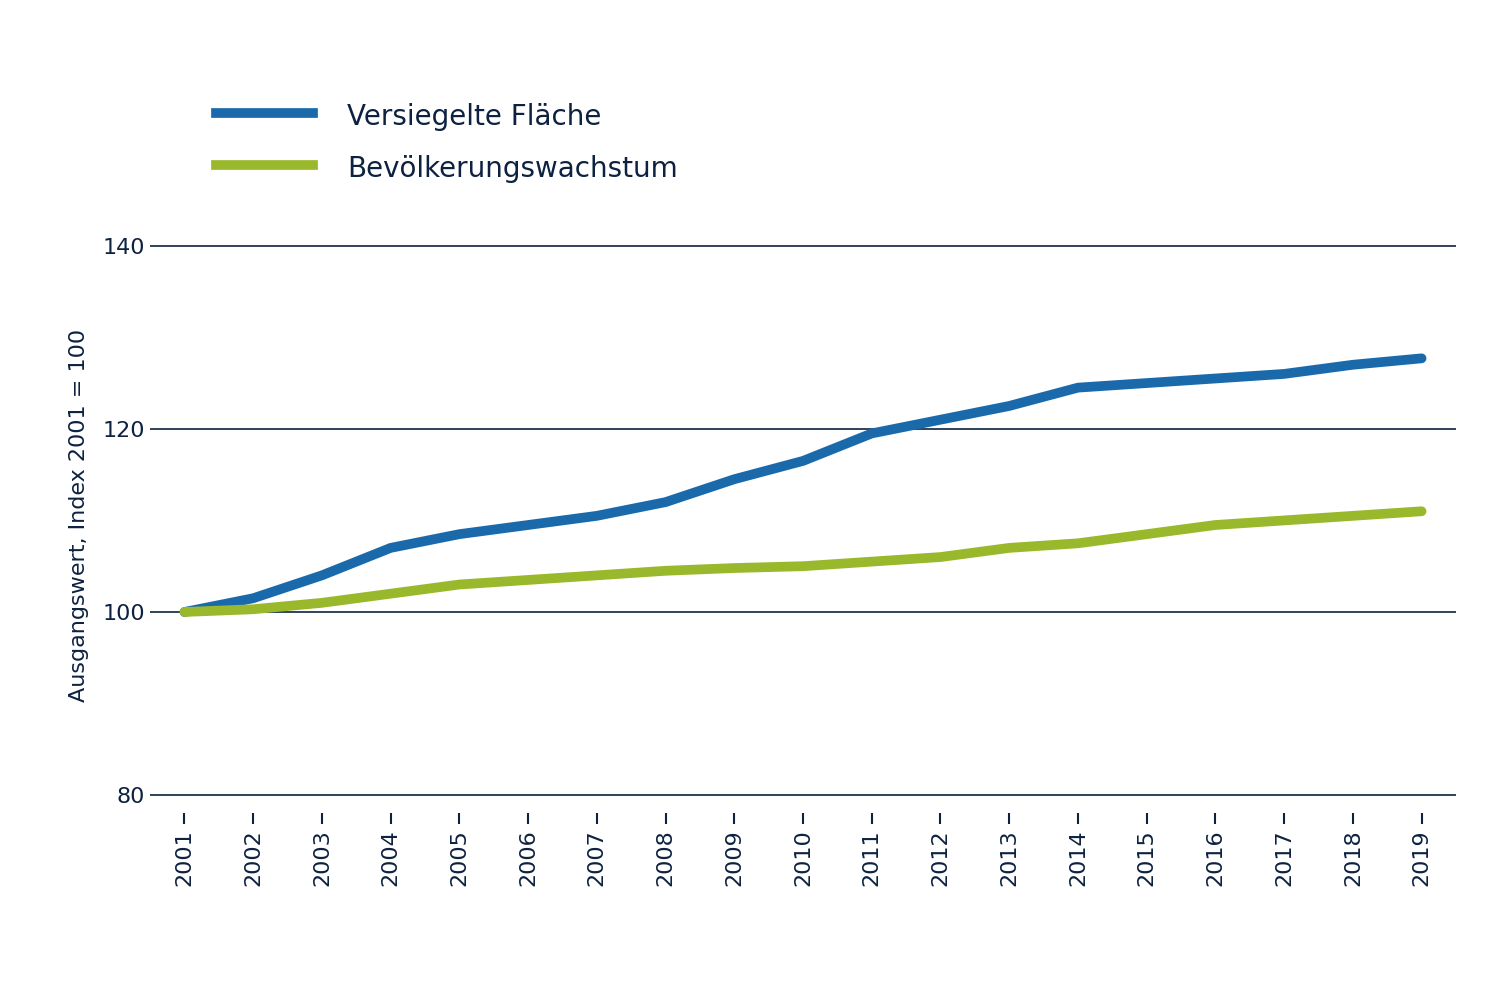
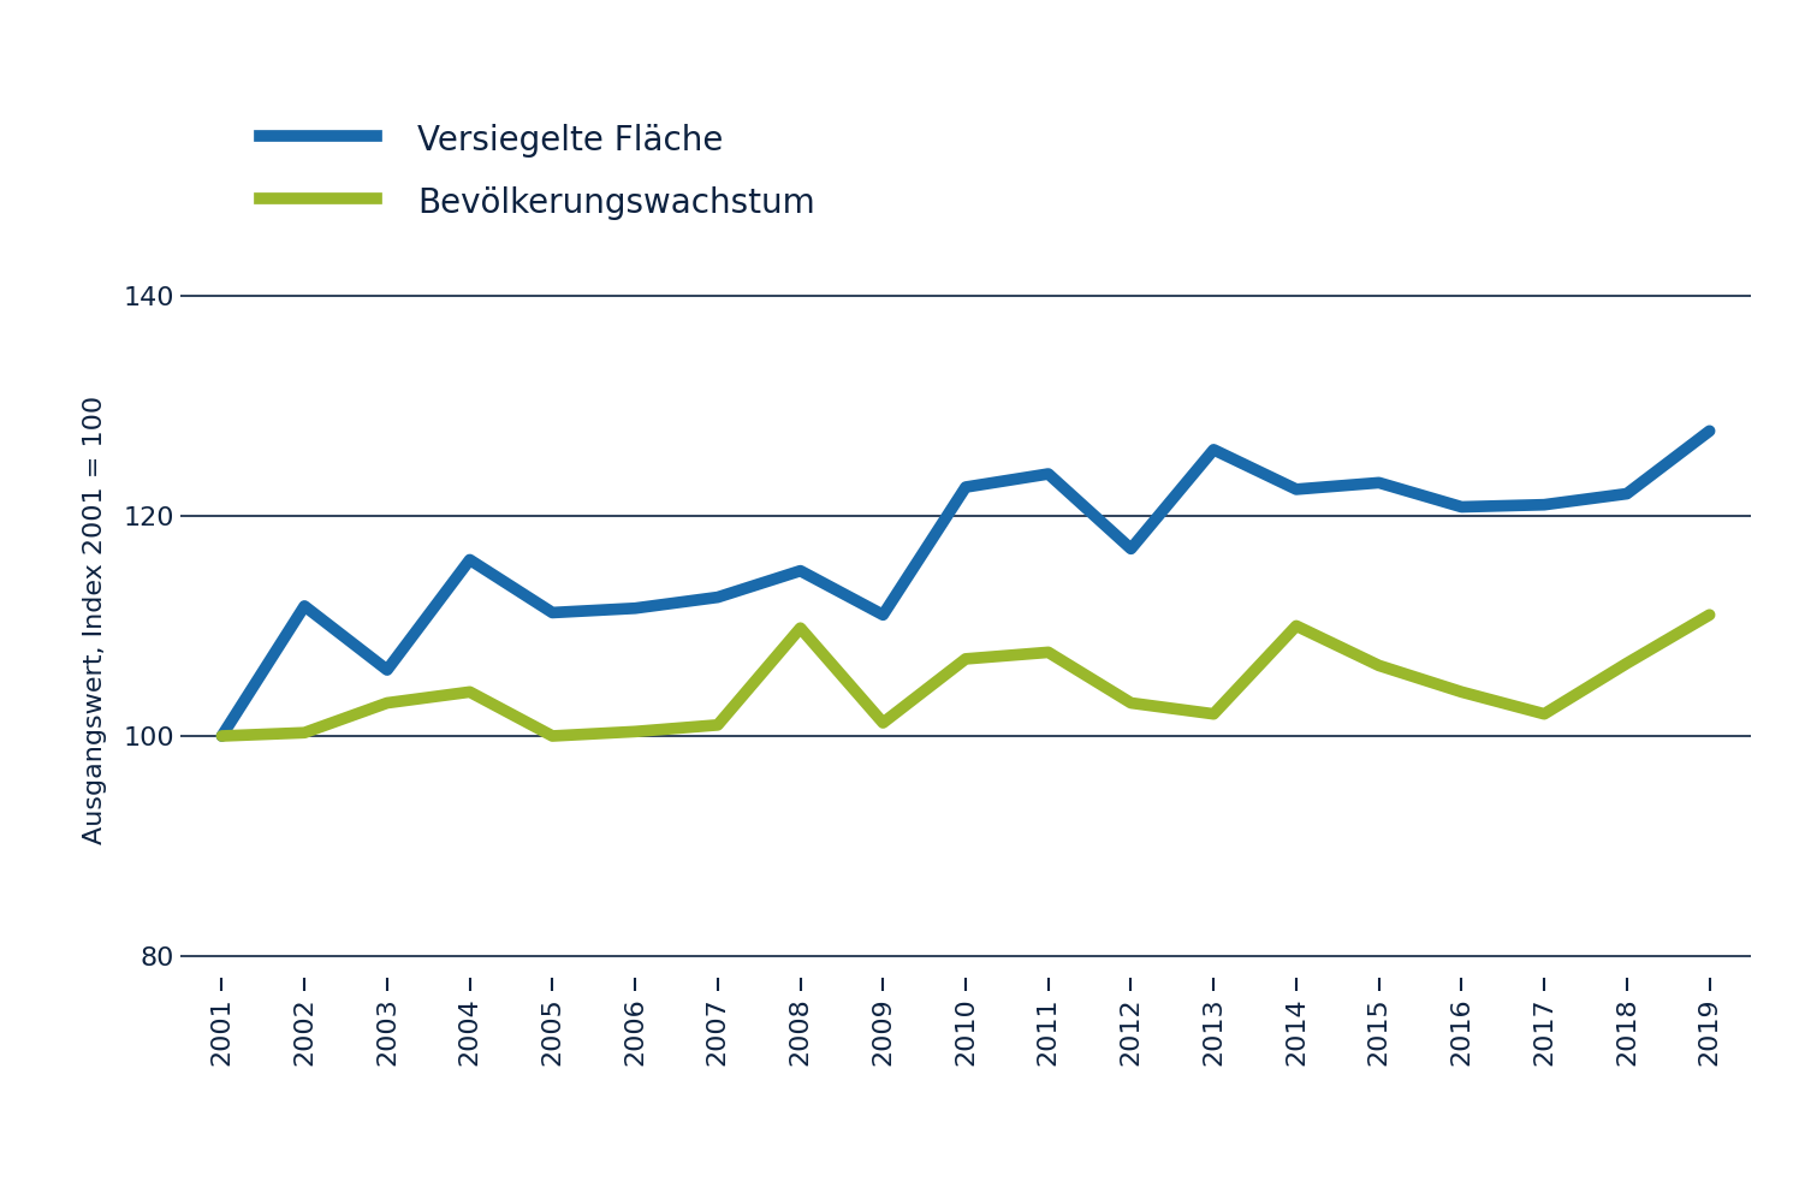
Versiegelte Fläche/2002: 101.5 -> 111.8
Versiegelte Fläche/2003: 104.0 -> 106.0
Bevölkerungswachstum/2003: 101.0 -> 103.0
Versiegelte Fläche/2004: 107.0 -> 116.0
Bevölkerungswachstum/2004: 102.0 -> 104.0
Versiegelte Fläche/2005: 108.5 -> 111.2
Bevölkerungswachstum/2005: 103.0 -> 100.0
Versiegelte Fläche/2006: 109.5 -> 111.6
Bevölkerungswachstum/2006: 103.5 -> 100.4
Versiegelte Fläche/2007: 110.5 -> 112.6
Bevölkerungswachstum/2007: 104.0 -> 101.0
Versiegelte Fläche/2008: 112.0 -> 115.0
Bevölkerungswachstum/2008: 104.5 -> 109.8
Versiegelte Fläche/2009: 114.5 -> 111.0
Bevölkerungswachstum/2009: 104.8 -> 101.2
Versiegelte Fläche/2010: 116.5 -> 122.6
Bevölkerungswachstum/2010: 105.0 -> 107.0
Versiegelte Fläche/2011: 119.5 -> 123.8
Bevölkerungswachstum/2011: 105.5 -> 107.6
Versiegelte Fläche/2012: 121.0 -> 117.0
Bevölkerungswachstum/2012: 106.0 -> 103.0
Versiegelte Fläche/2013: 122.5 -> 126.0
Bevölkerungswachstum/2013: 107.0 -> 102.0
Versiegelte Fläche/2014: 124.5 -> 122.4
Bevölkerungswachstum/2014: 107.5 -> 110.0
Versiegelte Fläche/2015: 125.0 -> 123.0
Bevölkerungswachstum/2015: 108.5 -> 106.4
Versiegelte Fläche/2016: 125.5 -> 120.8
Bevölkerungswachstum/2016: 109.5 -> 104.0
Versiegelte Fläche/2017: 126.0 -> 121.0
Bevölkerungswachstum/2017: 110.0 -> 102.0
Versiegelte Fläche/2018: 127.0 -> 122.0
Bevölkerungswachstum/2018: 110.5 -> 106.6
